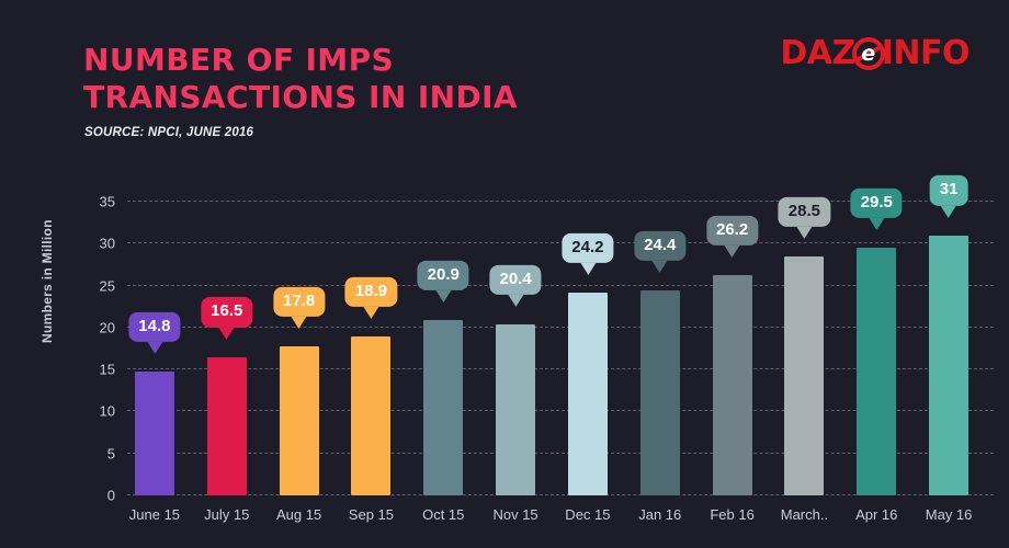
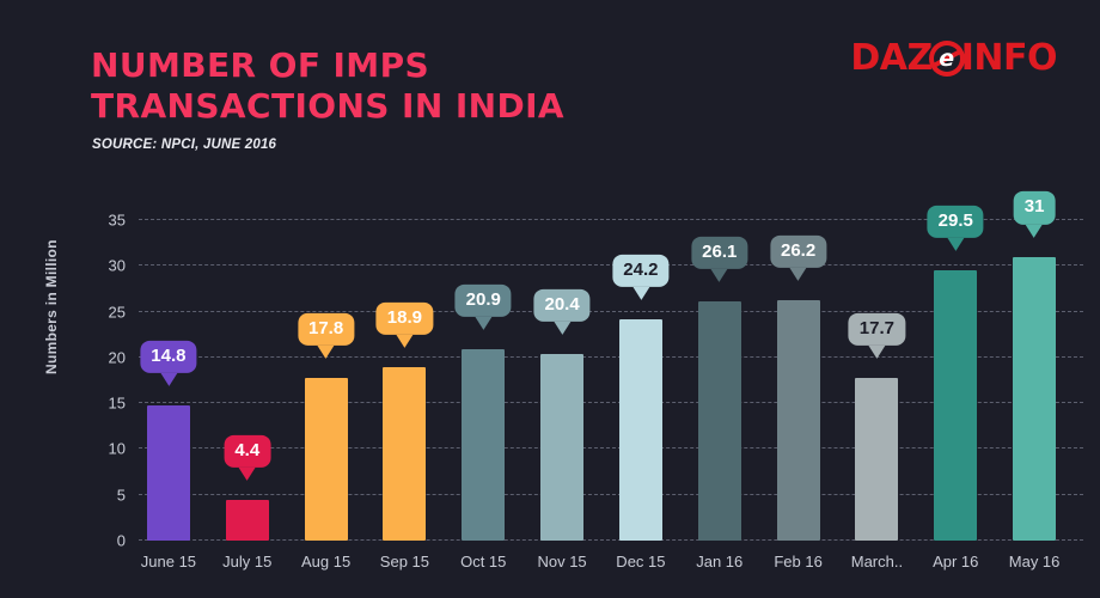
July 15: 16.5 -> 4.4
Jan 16: 24.4 -> 26.1
March..: 28.5 -> 17.7
